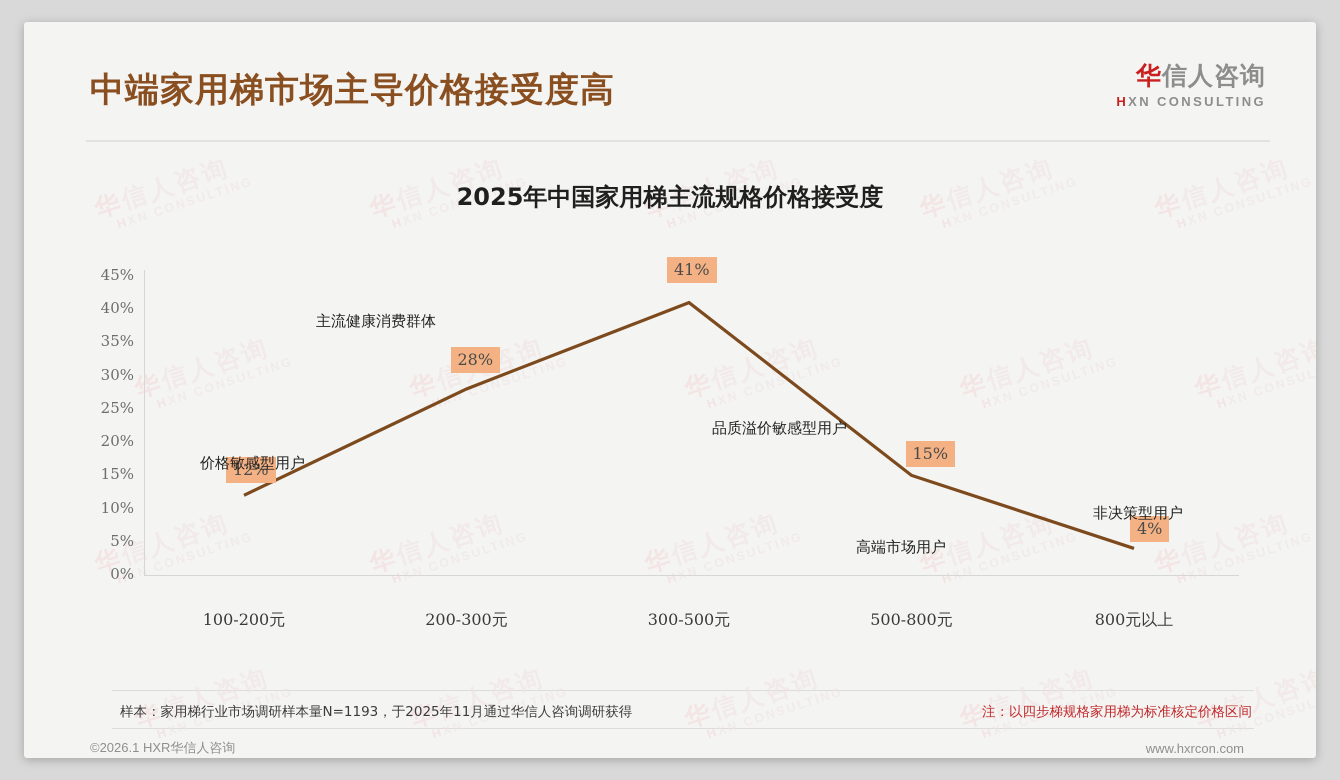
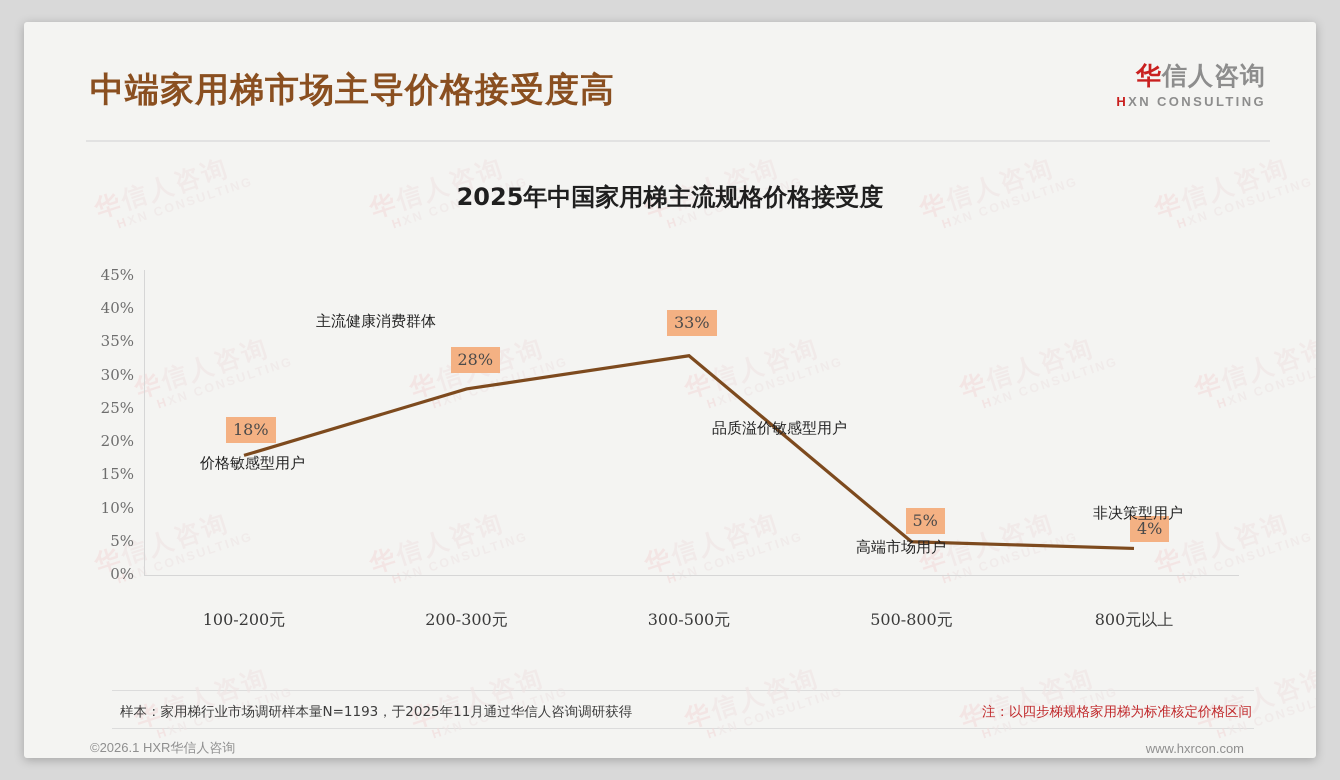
100-200元: 12% -> 18%
300-500元: 41% -> 33%
500-800元: 15% -> 5%
